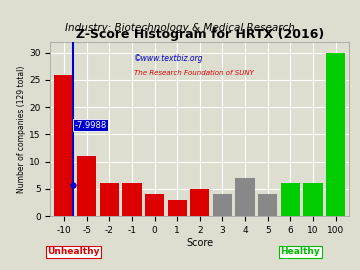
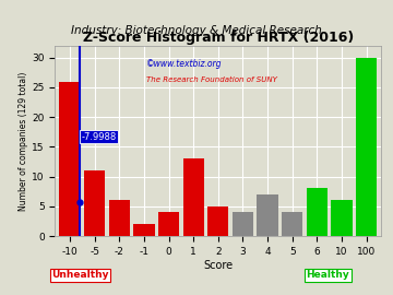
-1: 6 -> 2
1: 3 -> 13
6: 6 -> 8
